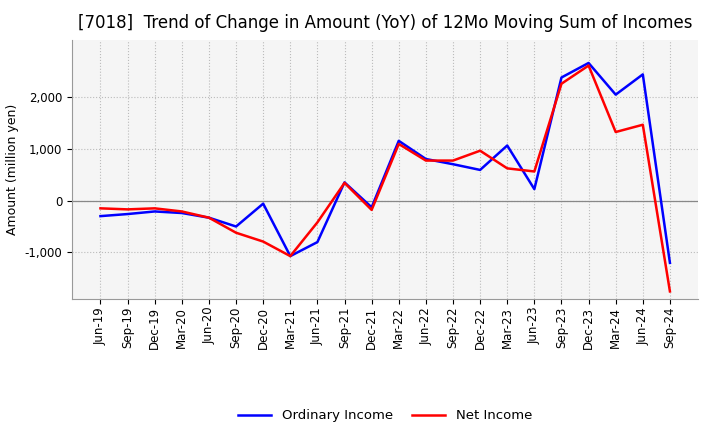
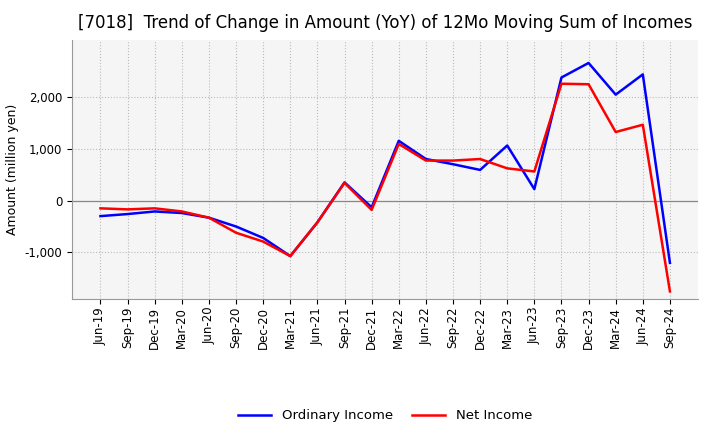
Ordinary Income/Dec-20: -60 -> -720
Ordinary Income/Jun-21: -800 -> -420
Net Income/Dec-22: 960 -> 800
Net Income/Dec-23: 2,600 -> 2,240
